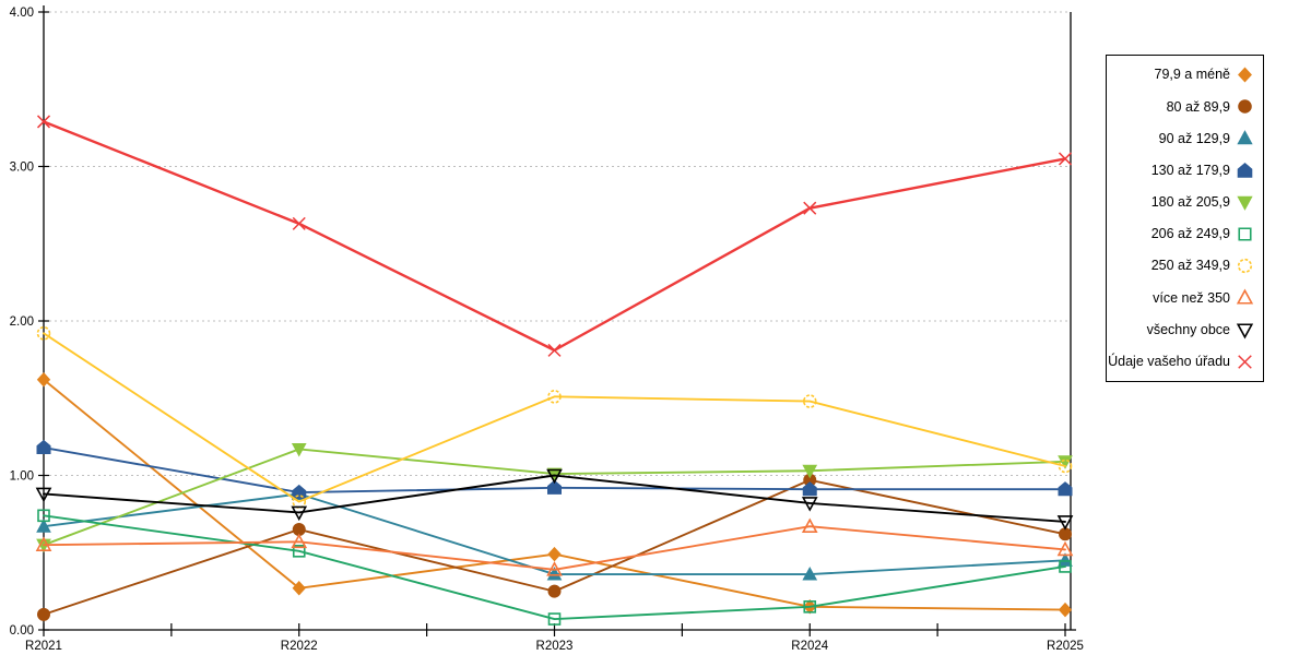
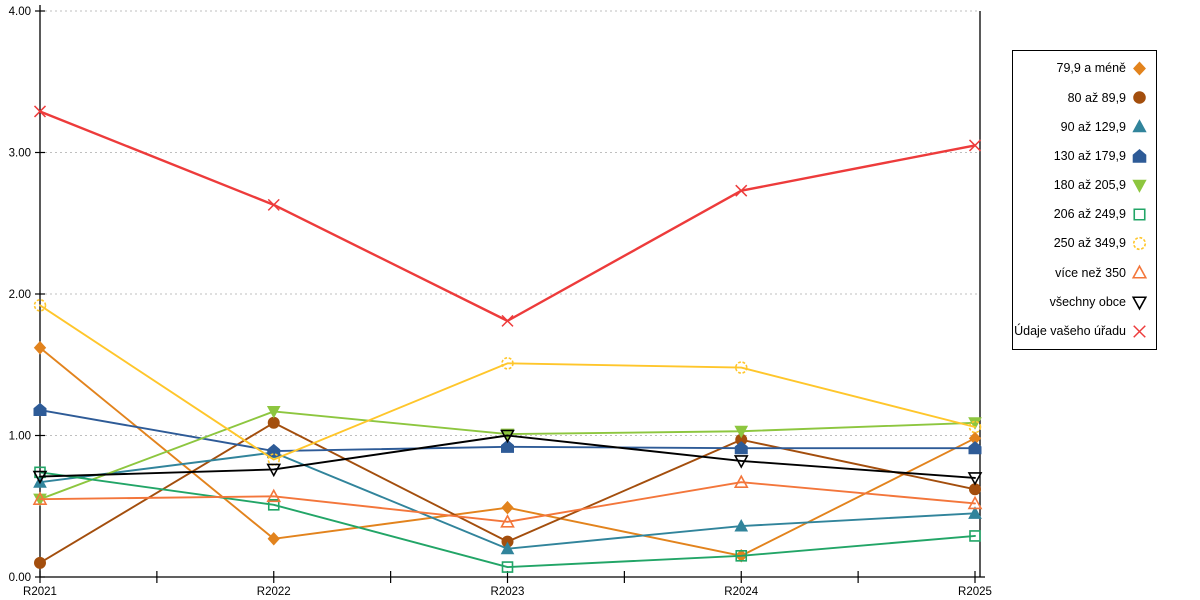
všechny obce/R2021: 0.88 -> 0.71
80 až 89,9/R2022: 0.65 -> 1.09
90 až 129,9/R2023: 0.36 -> 0.20
79,9 a méně/R2025: 0.13 -> 0.98
206 až 249,9/R2025: 0.41 -> 0.29
